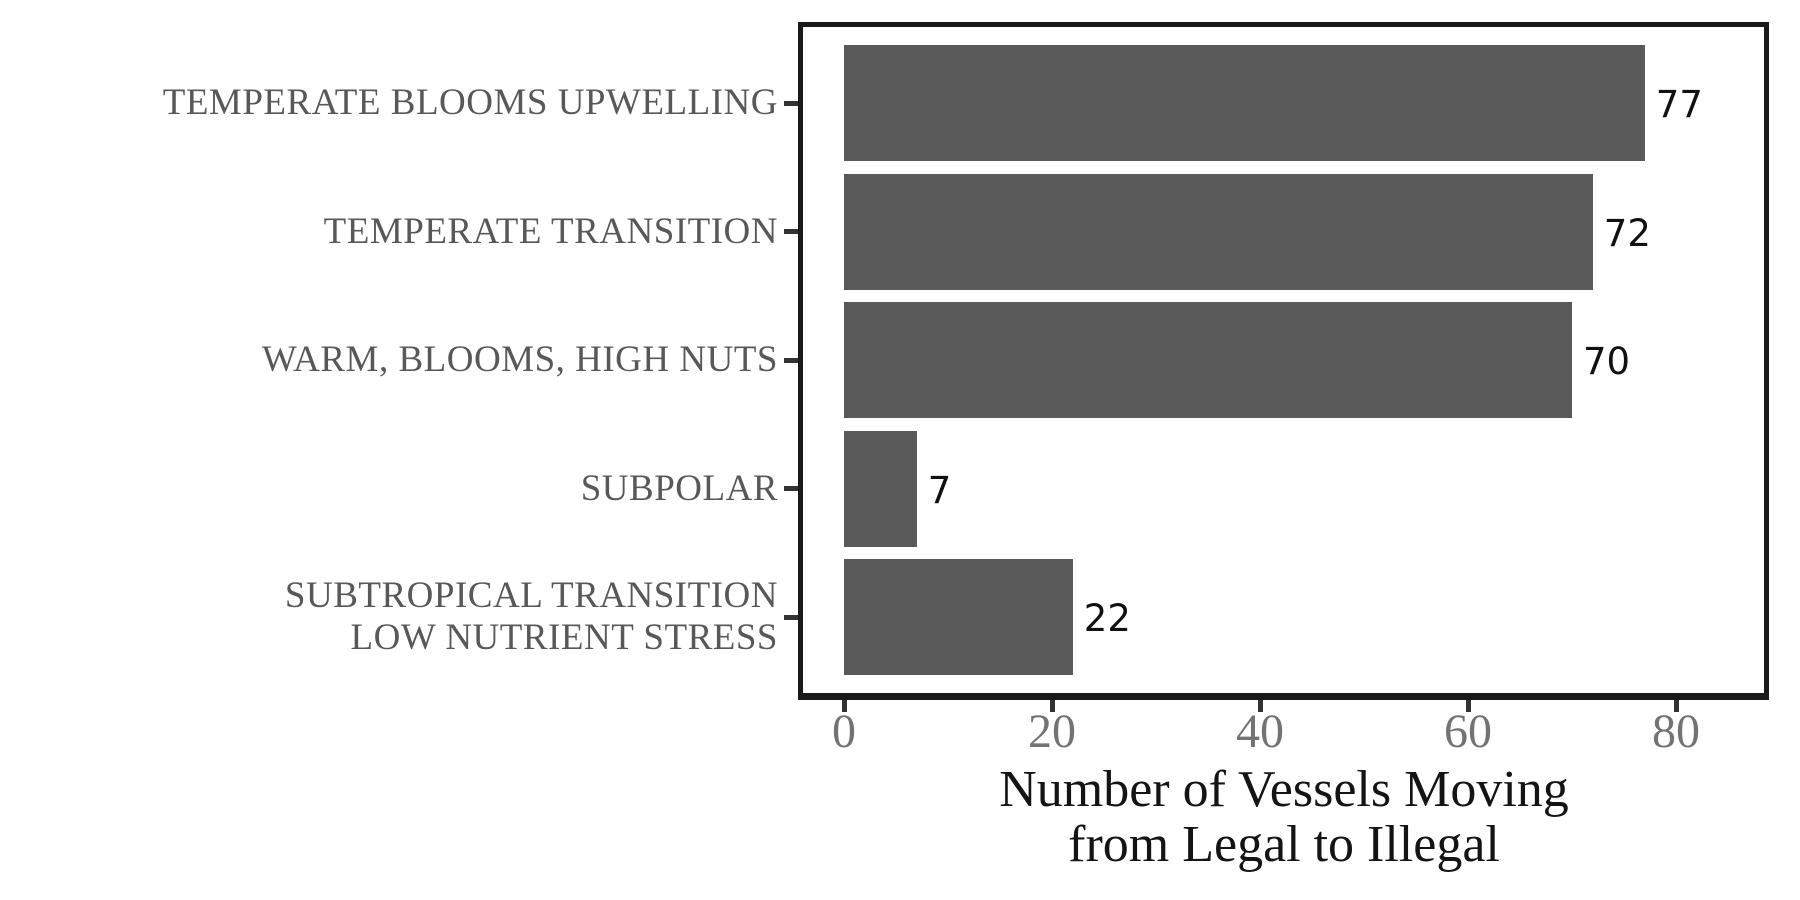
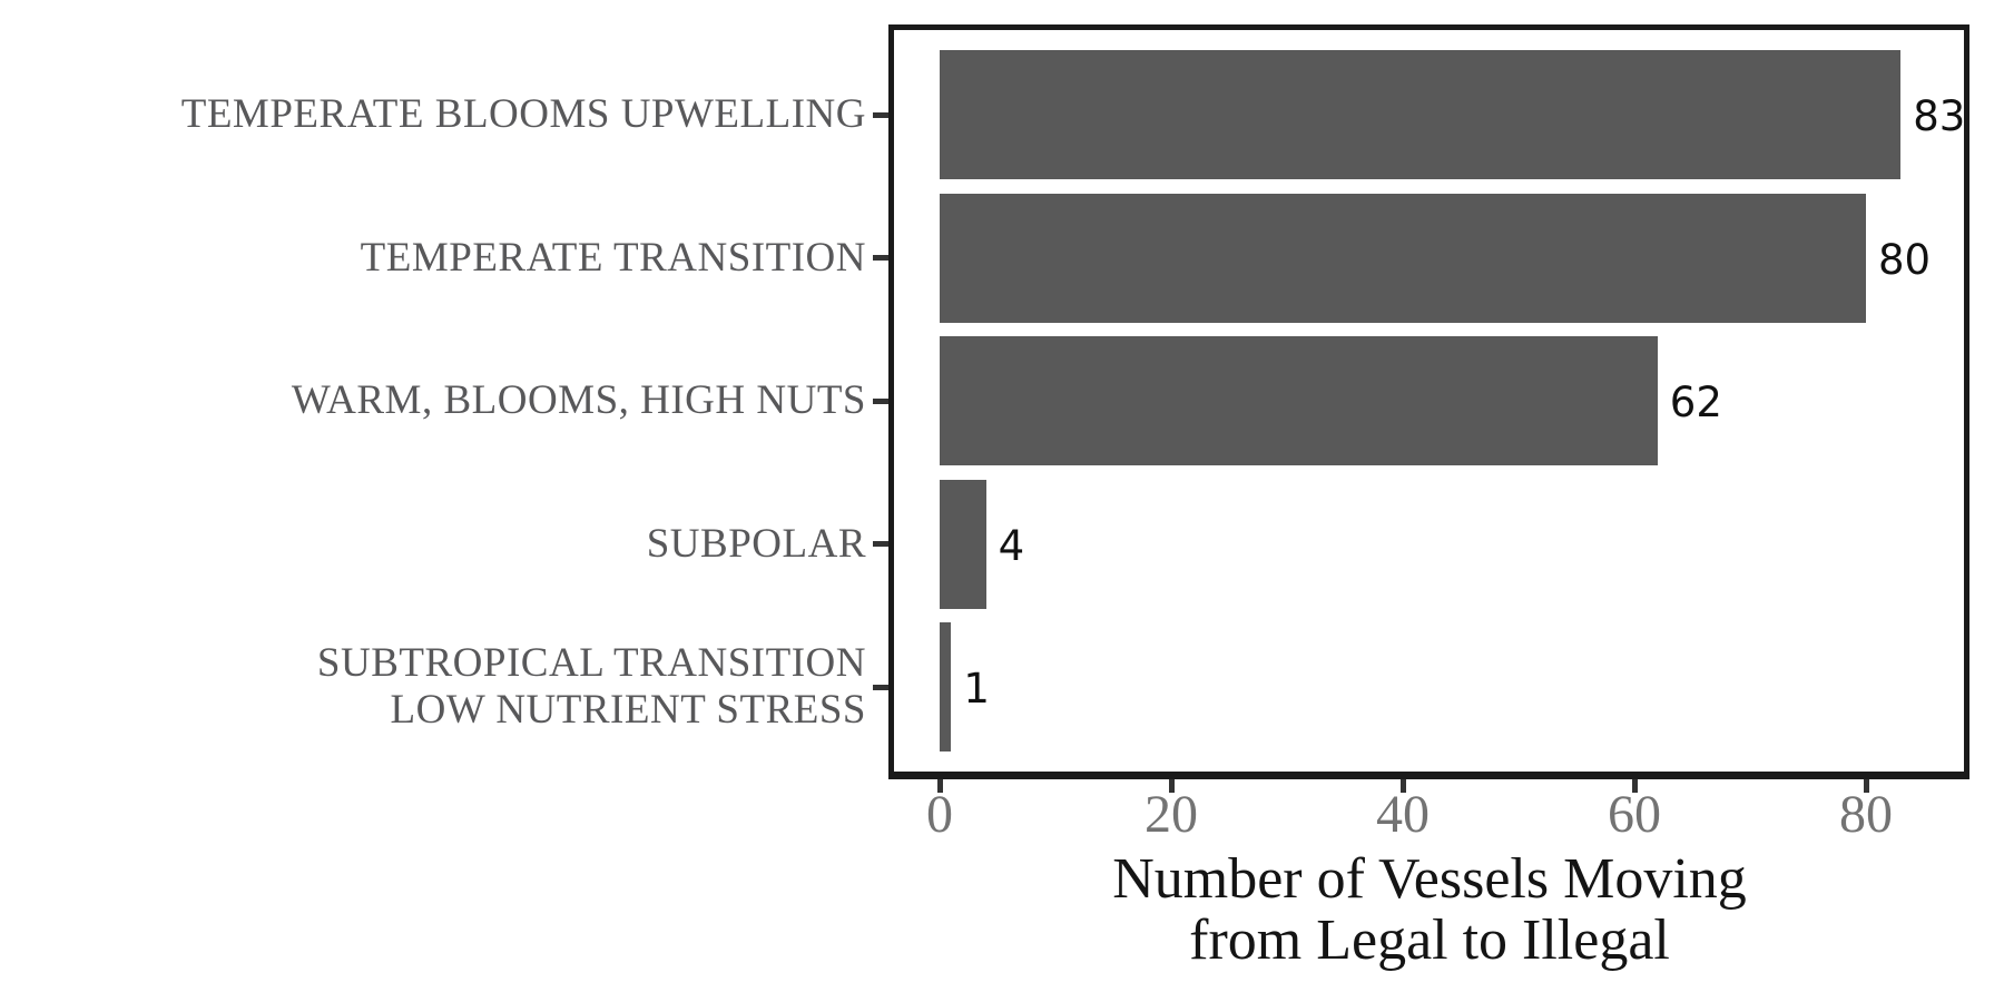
TEMPERATE BLOOMS UPWELLING: 77 -> 83
TEMPERATE TRANSITION: 72 -> 80
WARM, BLOOMS, HIGH NUTS: 70 -> 62
SUBPOLAR: 7 -> 4
SUBTROPICAL TRANSITION LOW NUTRIENT STRESS: 22 -> 1
